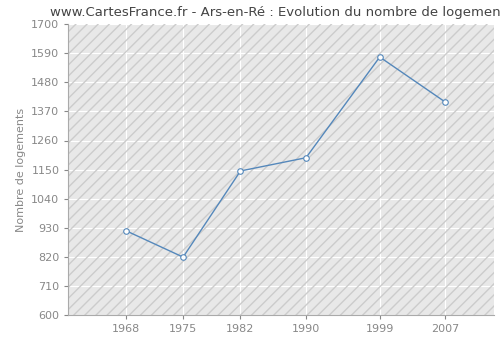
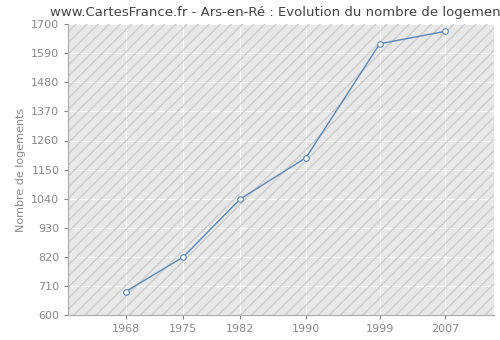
1968: 920 -> 690
1982: 1145 -> 1040
1999: 1575 -> 1625
2007: 1405 -> 1672
